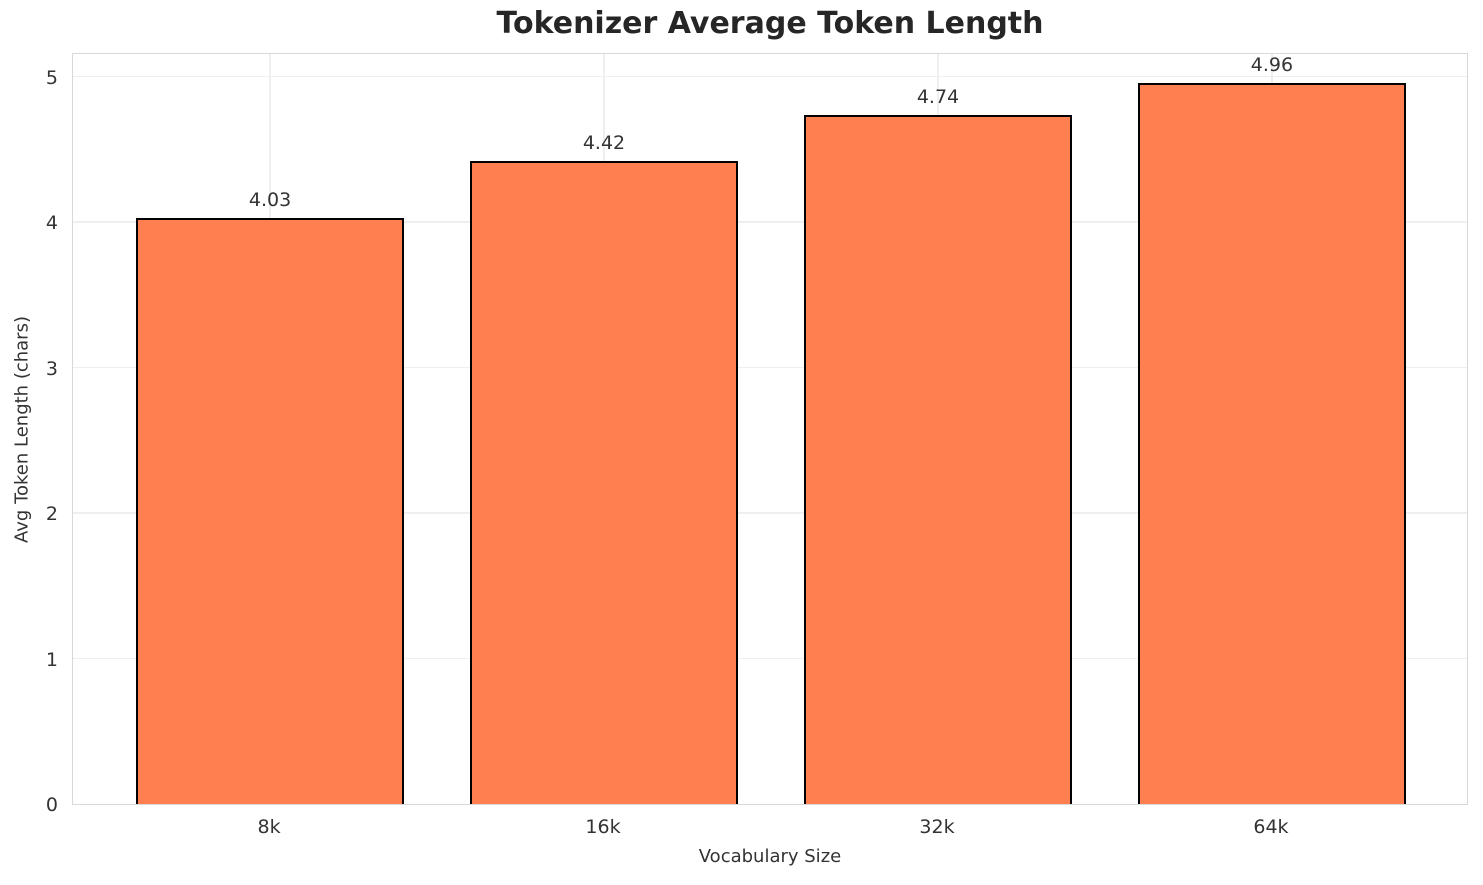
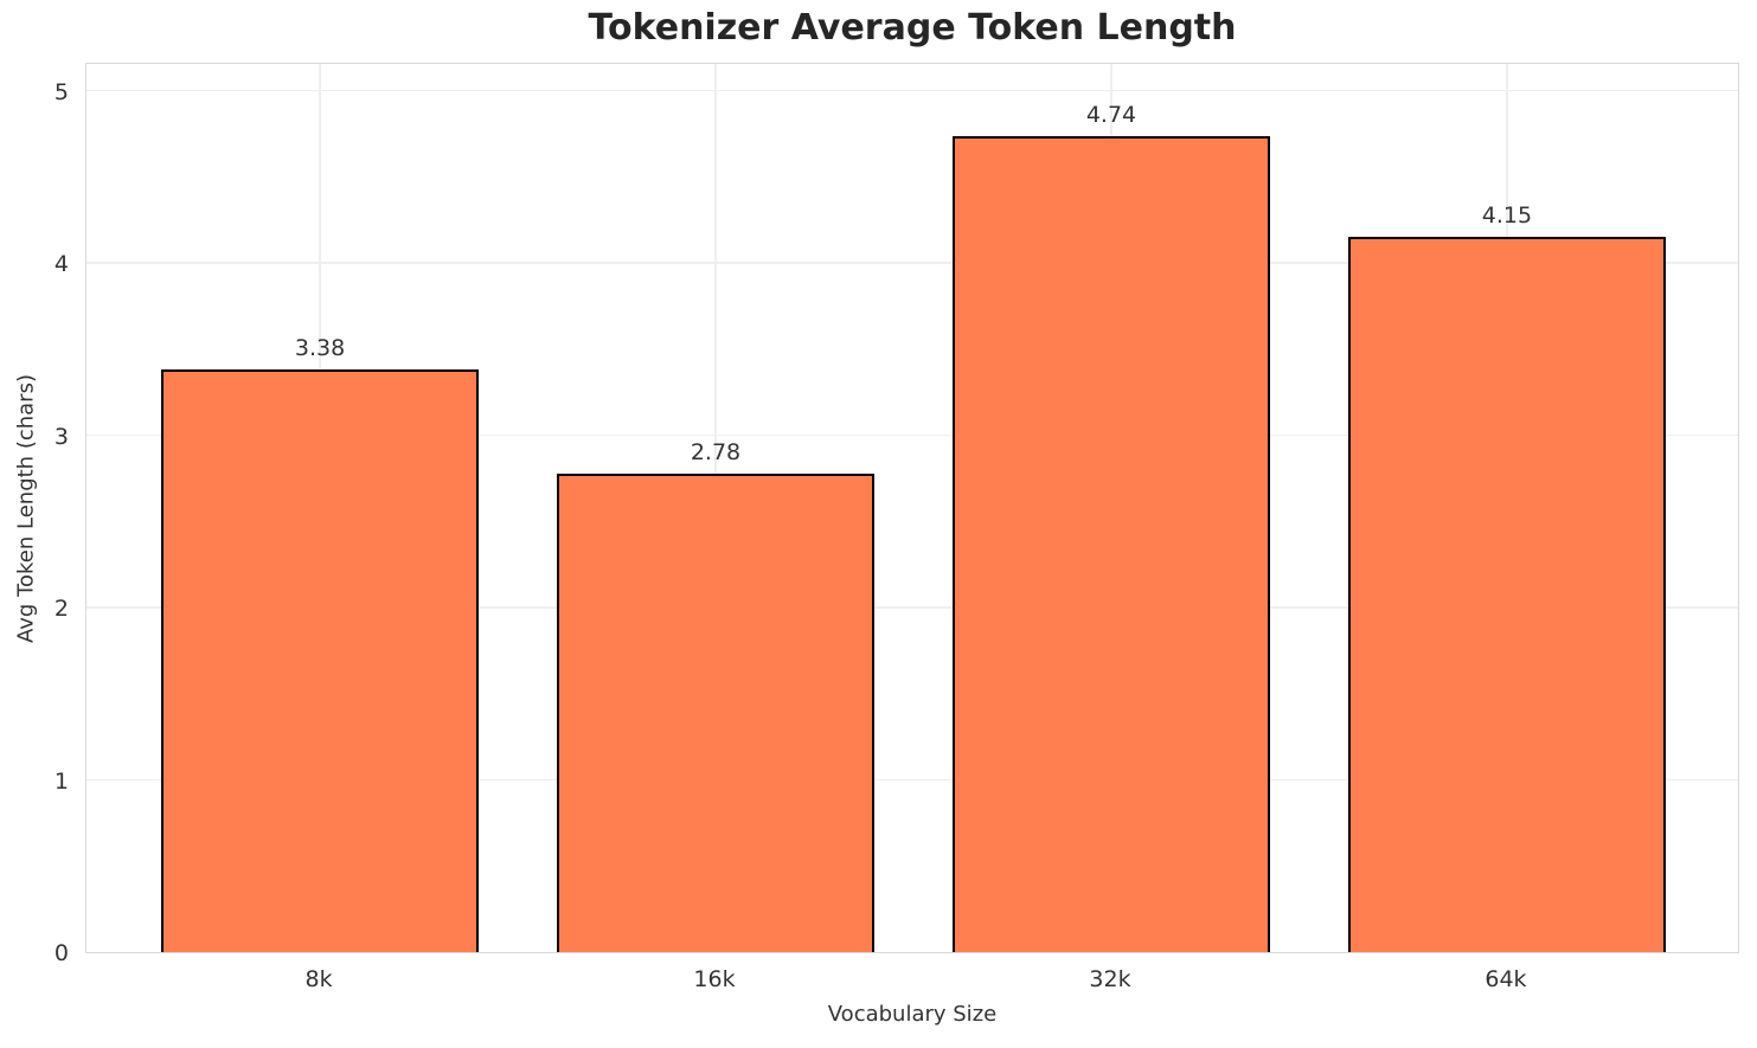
8k: 4.03 -> 3.38
16k: 4.42 -> 2.78
64k: 4.96 -> 4.15
